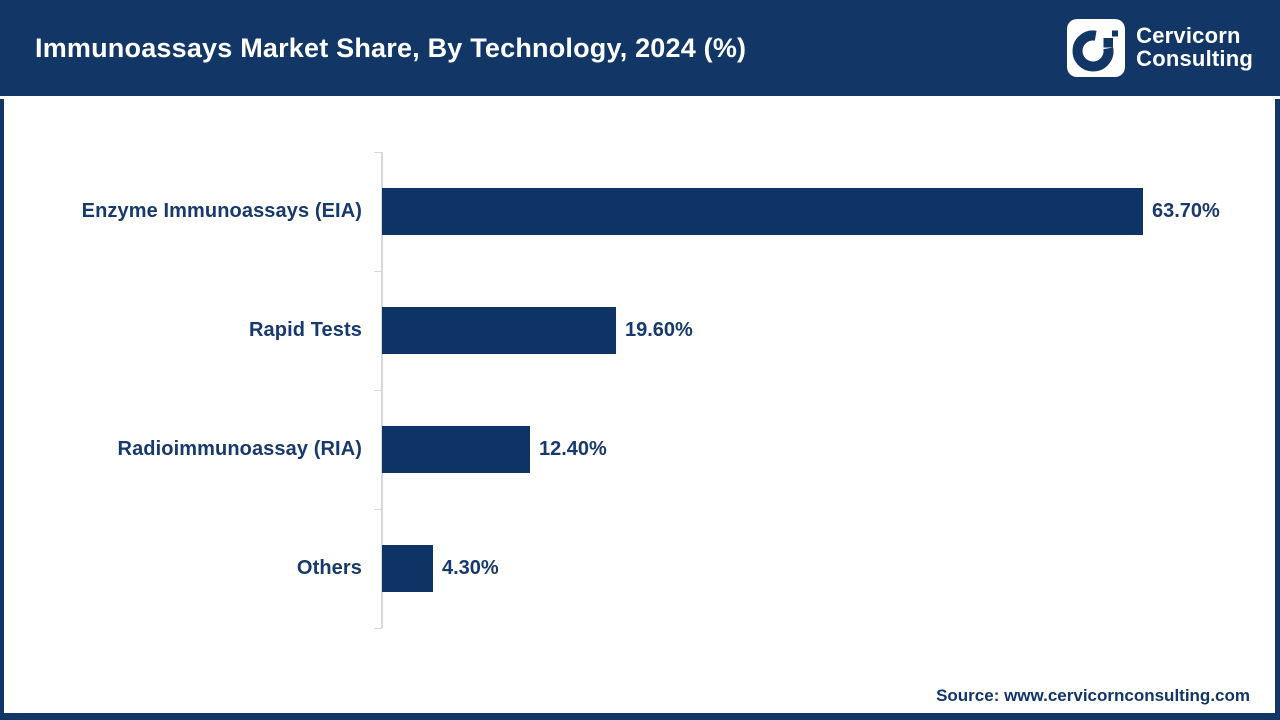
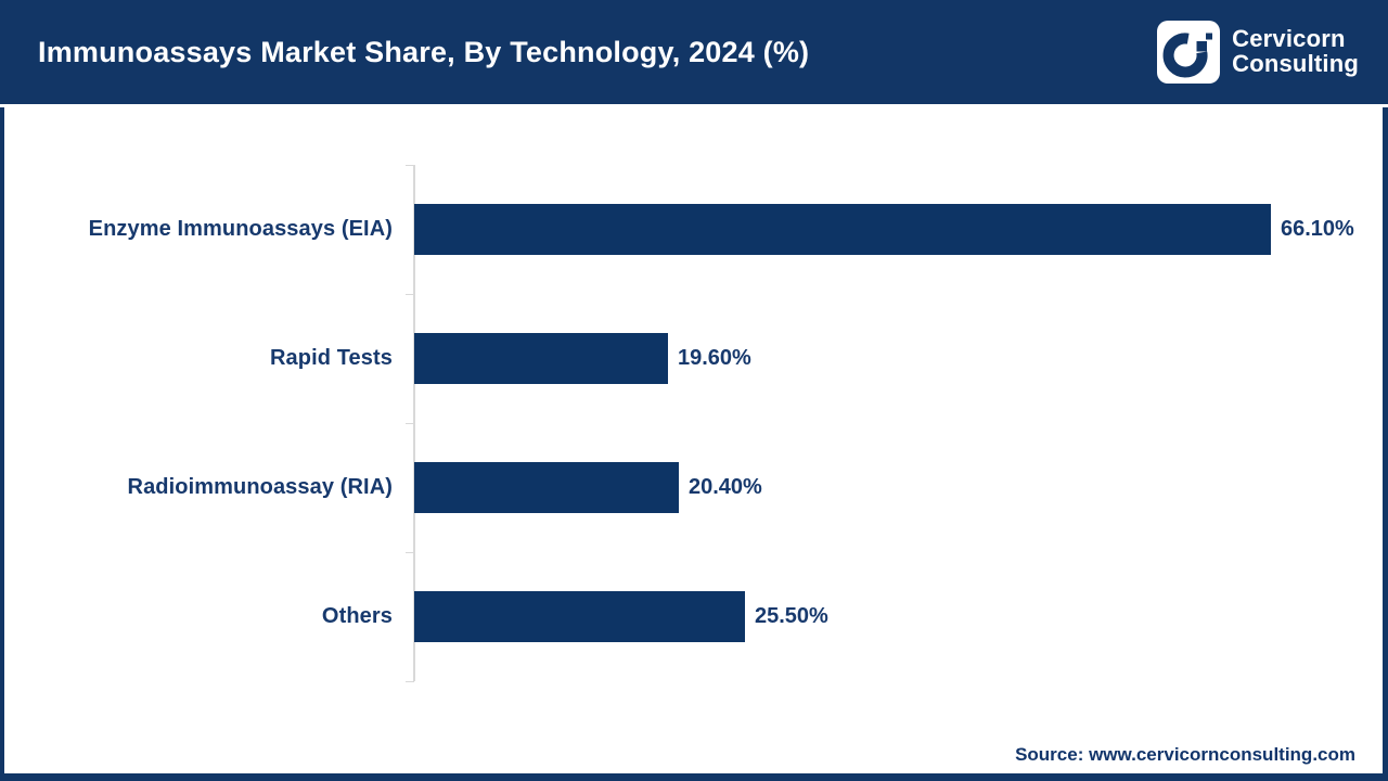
Enzyme Immunoassays (EIA): 63.70% -> 66.10%
Radioimmunoassay (RIA): 12.40% -> 20.40%
Others: 4.30% -> 25.50%
